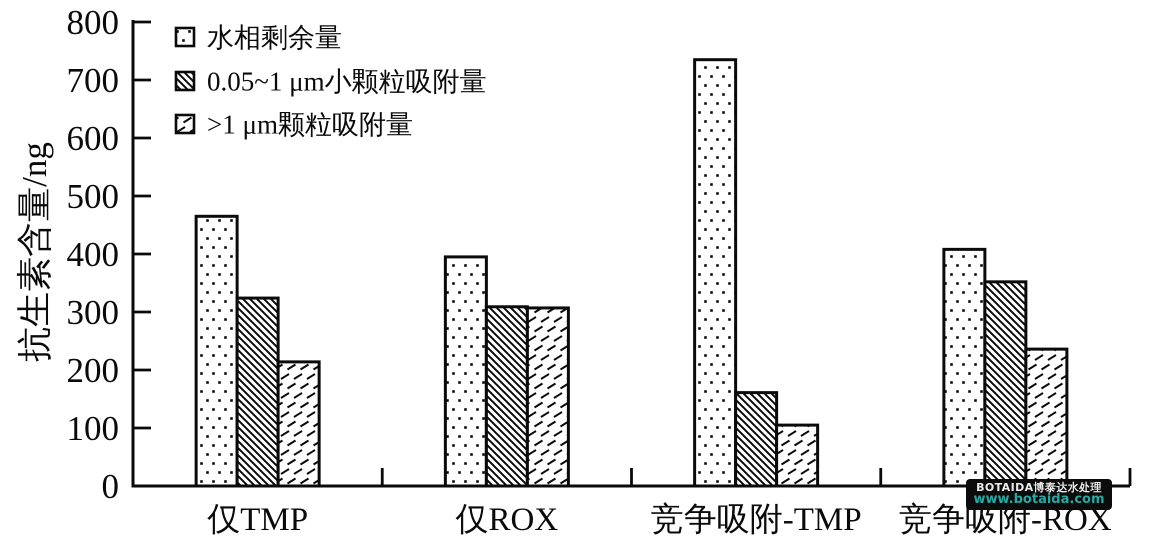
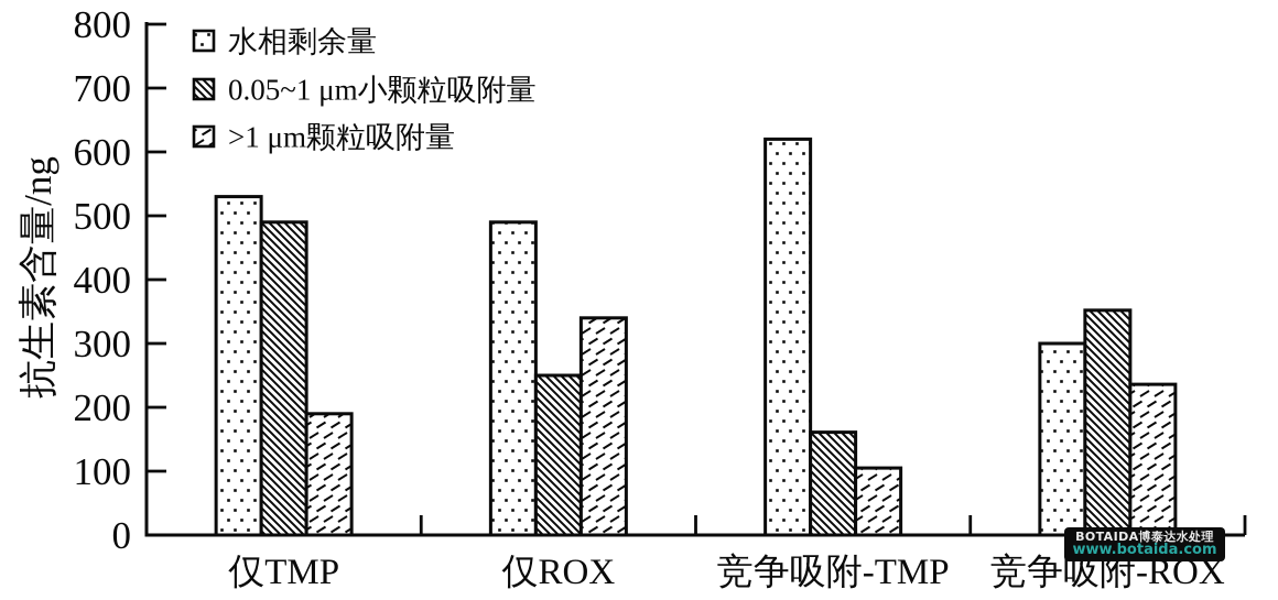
水相剩余量/仅TMP: 460 -> 530
0.05~1 μm小颗粒吸附量/仅TMP: 320 -> 490
>1 μm颗粒吸附量/仅TMP: 210 -> 190
水相剩余量/仅ROX: 400 -> 490
0.05~1 μm小颗粒吸附量/仅ROX: 310 -> 250
>1 μm颗粒吸附量/仅ROX: 310 -> 340
水相剩余量/竞争吸附-TMP: 740 -> 620
水相剩余量/竞争吸附-ROX: 410 -> 300
